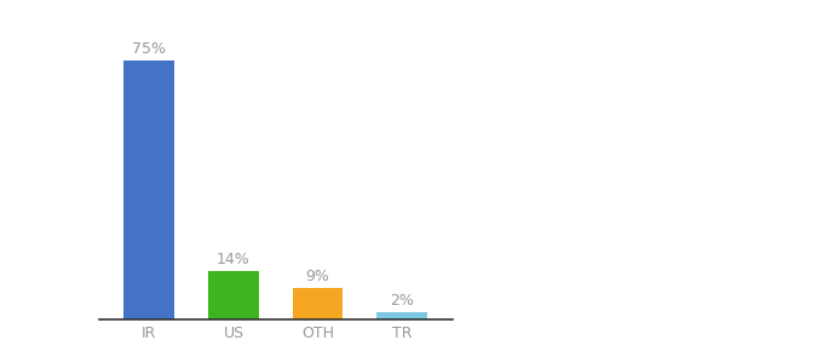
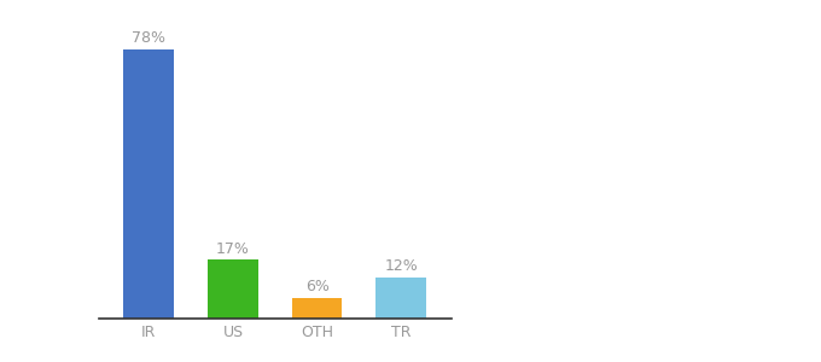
IR: 75% -> 78%
US: 14% -> 17%
OTH: 9% -> 6%
TR: 2% -> 12%
